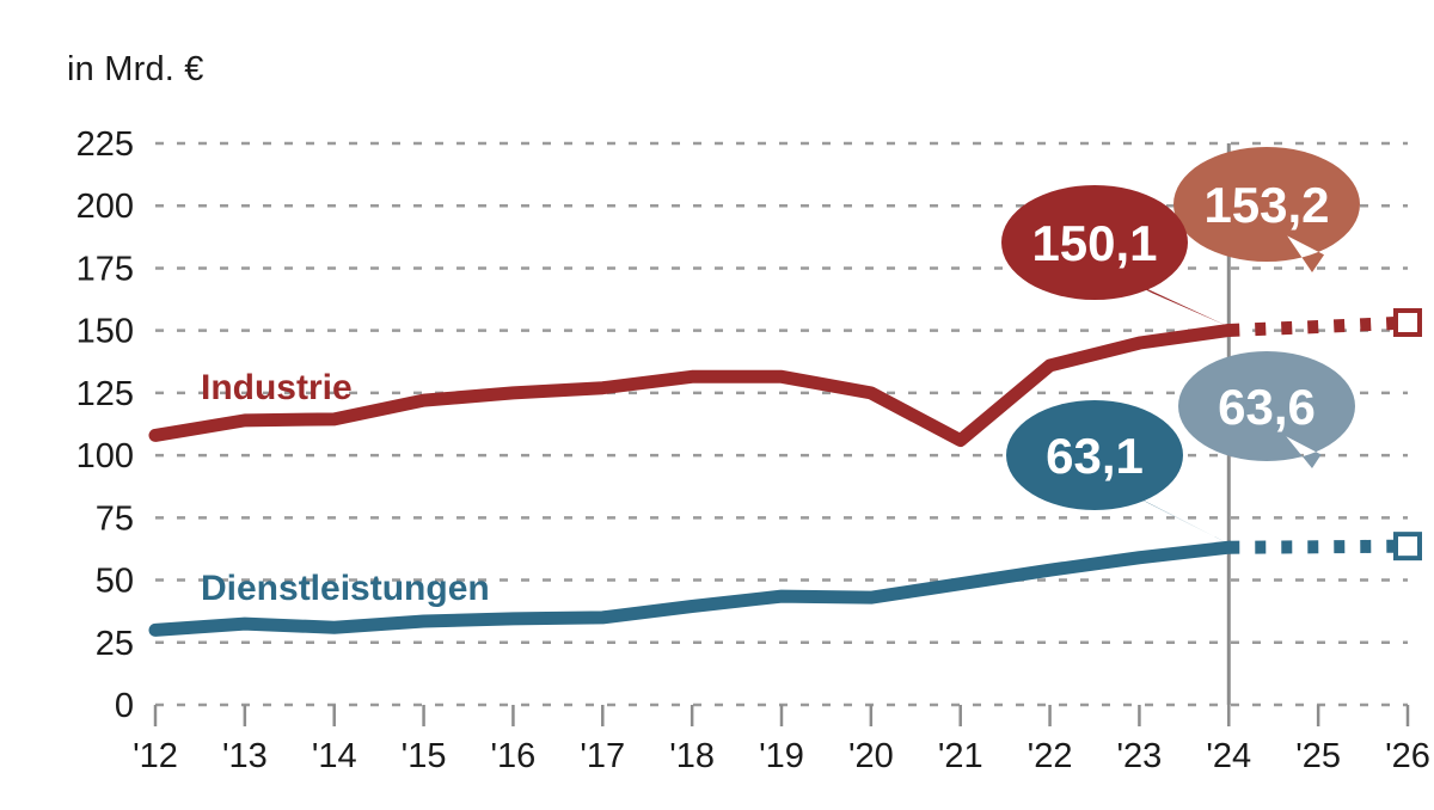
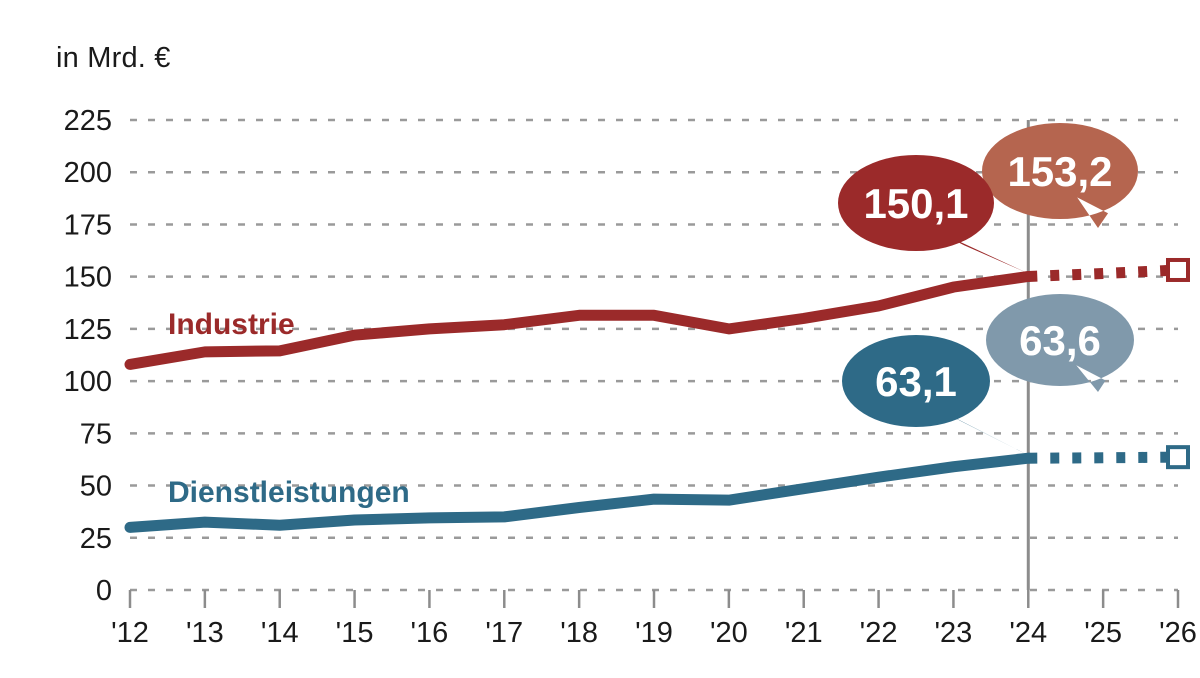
Industrie/'21: 106 -> 130
